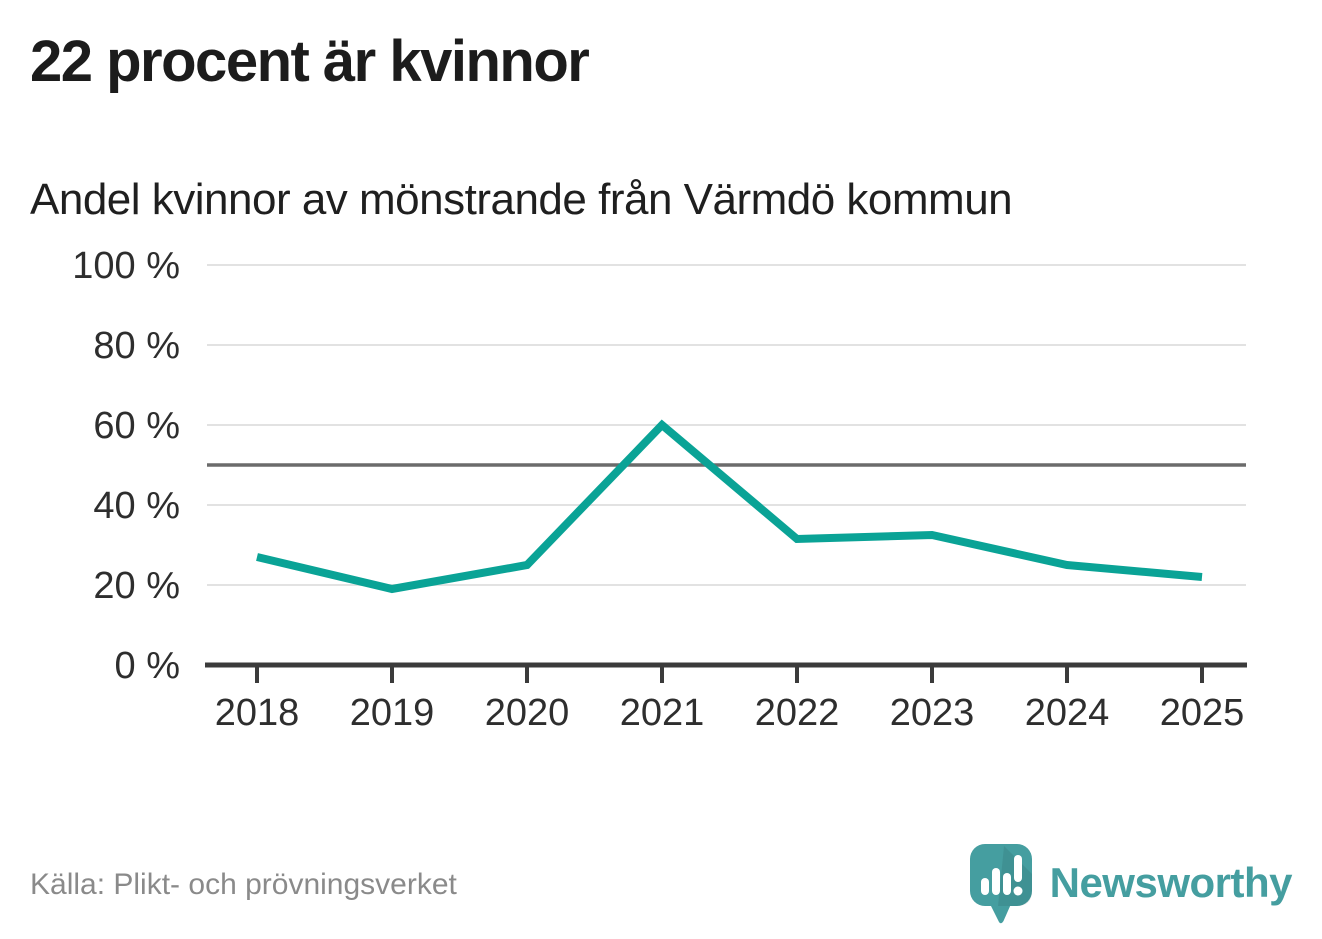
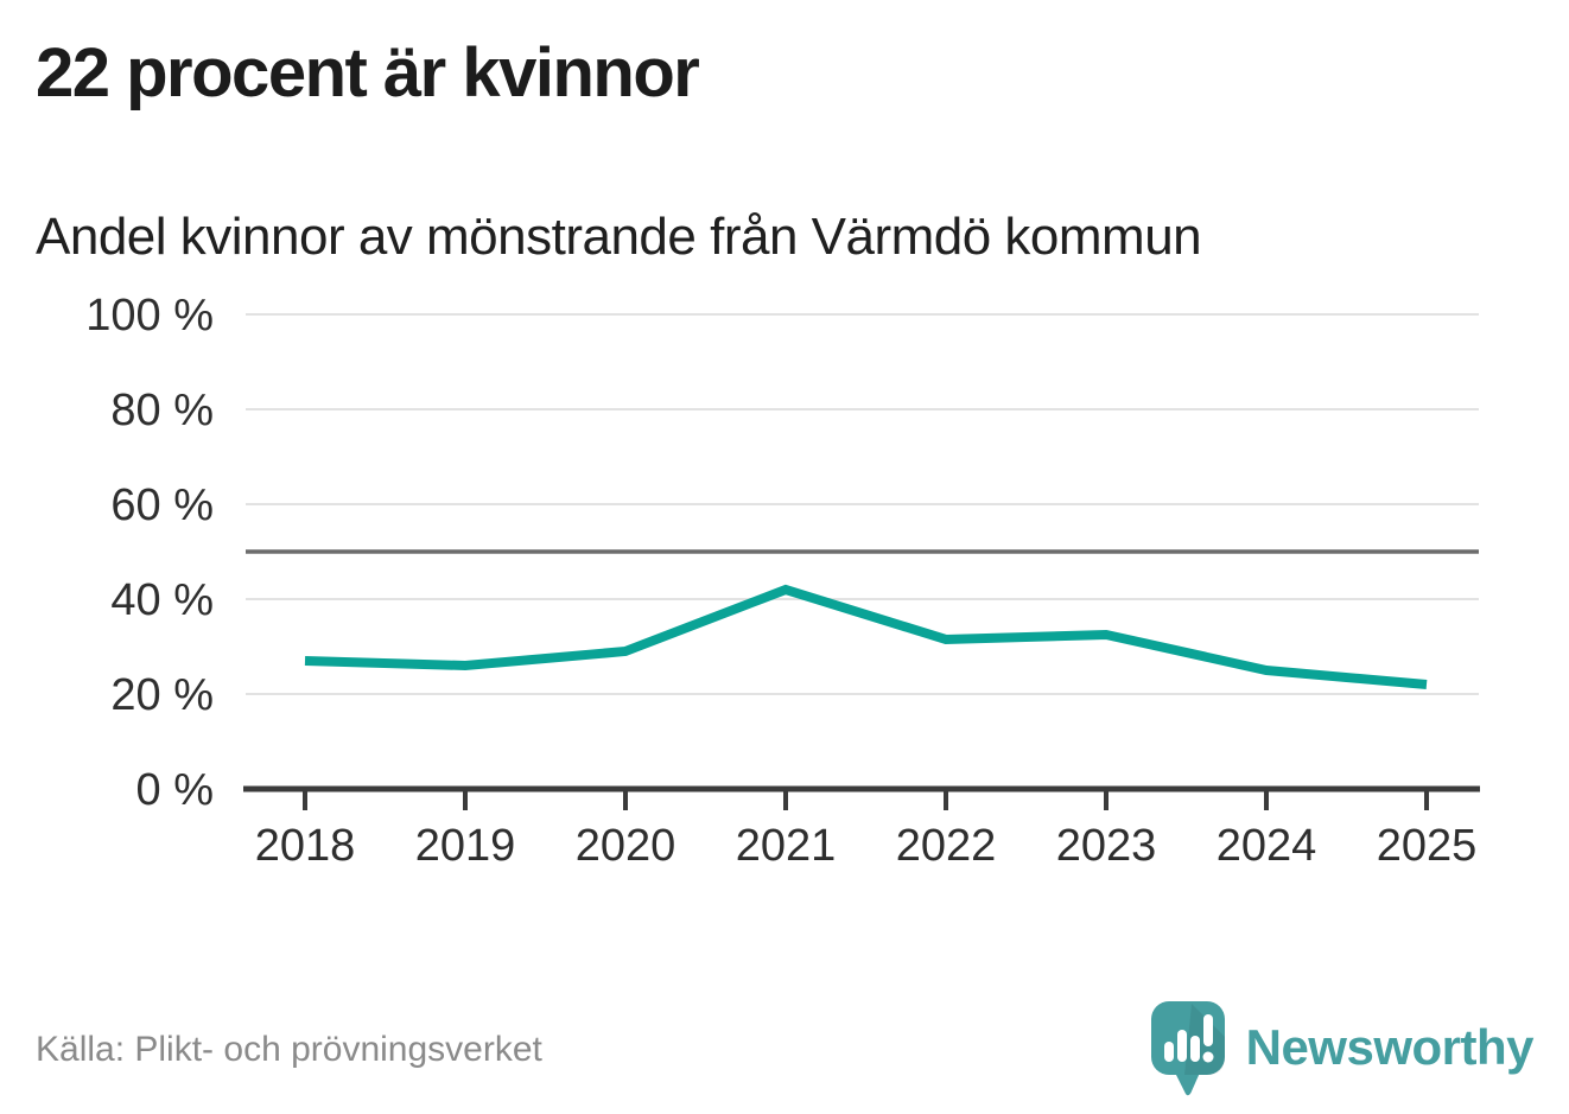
2019: 19% -> 26%
2020: 25% -> 29%
2021: 60% -> 42%
